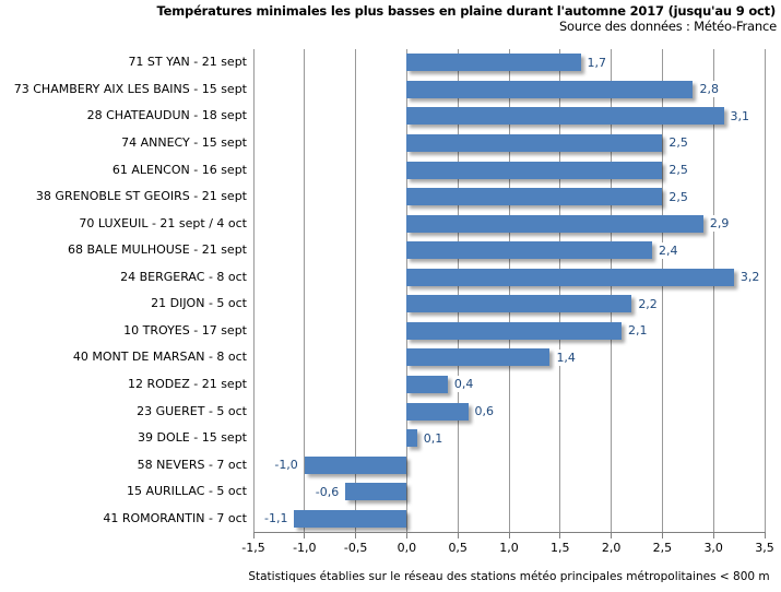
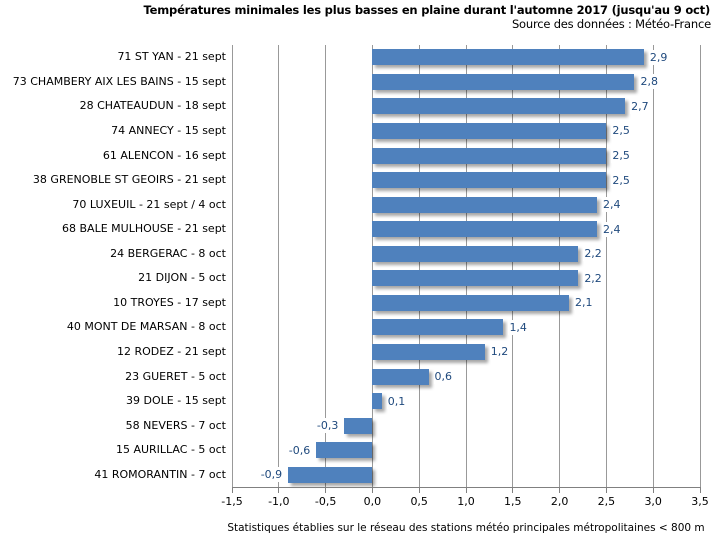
71 ST YAN - 21 sept: 1,7 -> 2,9
28 CHATEAUDUN - 18 sept: 3,1 -> 2,7
70 LUXEUIL - 21 sept / 4 oct: 2,9 -> 2,4
24 BERGERAC - 8 oct: 3,2 -> 2,2
12 RODEZ - 21 sept: 0,4 -> 1,2
58 NEVERS - 7 oct: -1,0 -> -0,3
41 ROMORANTIN - 7 oct: -1,1 -> -0,9
